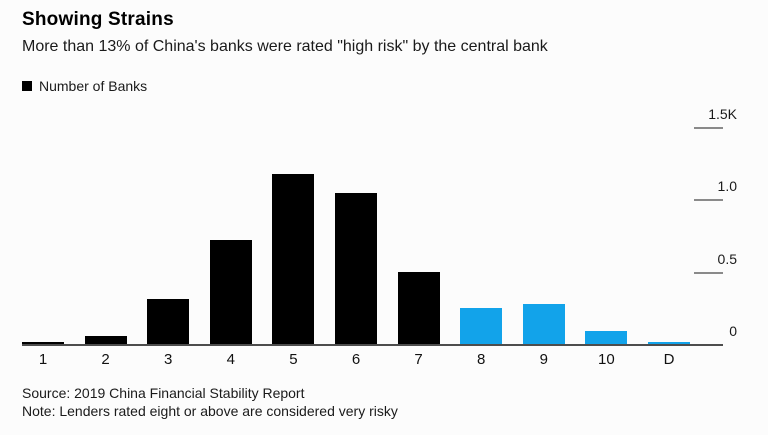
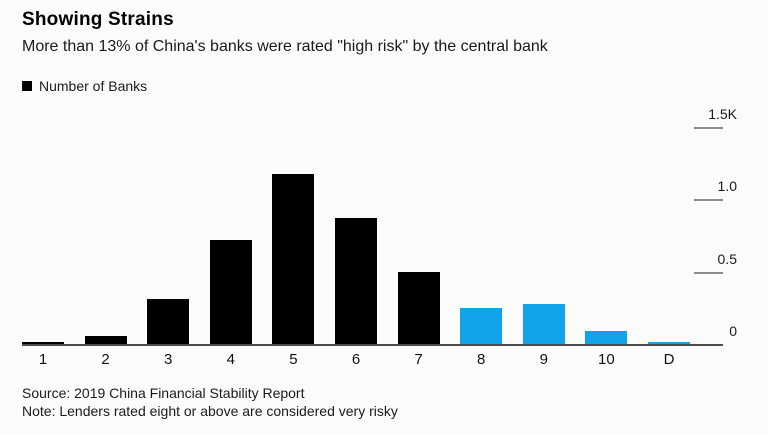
6: 1.04K -> 0.87K
